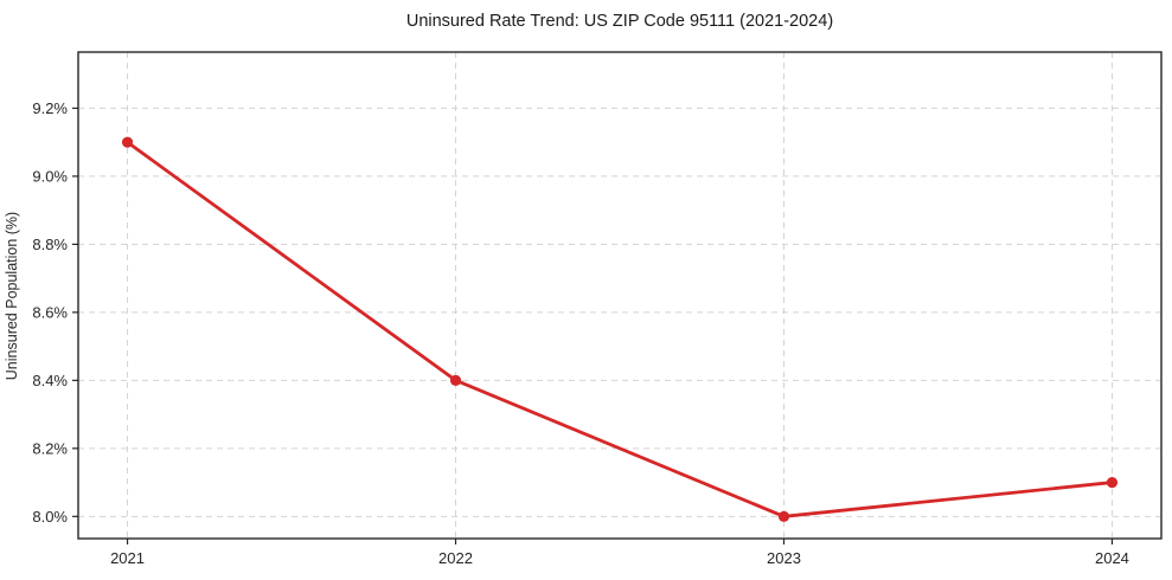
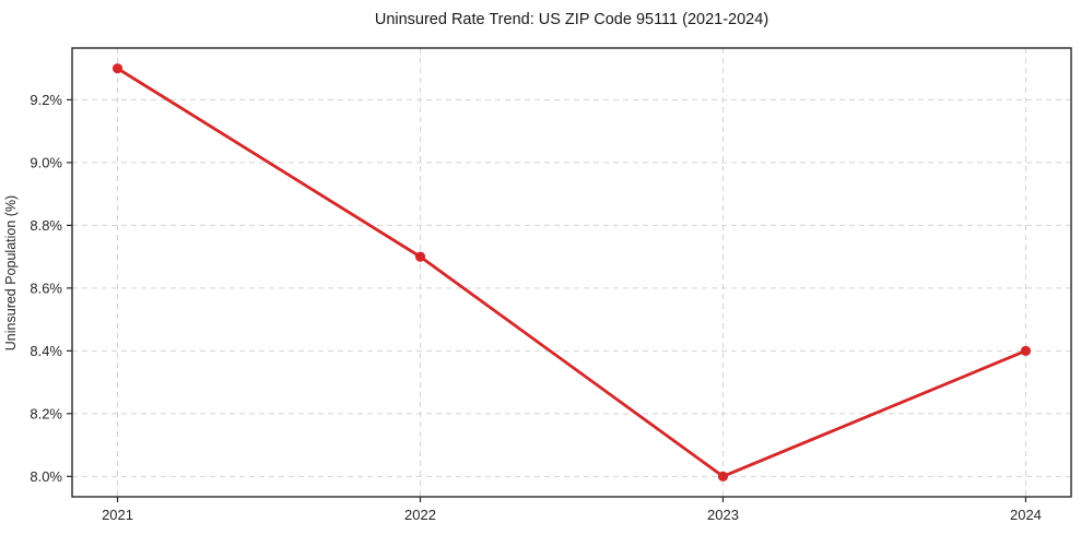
2021: 9.1% -> 9.3%
2022: 8.4% -> 8.7%
2024: 8.1% -> 8.4%
